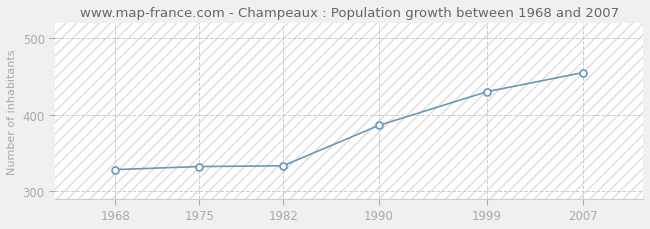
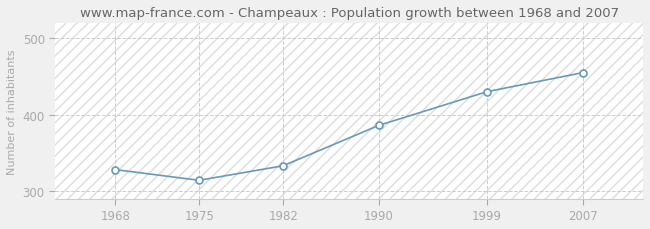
1975: 332 -> 314
